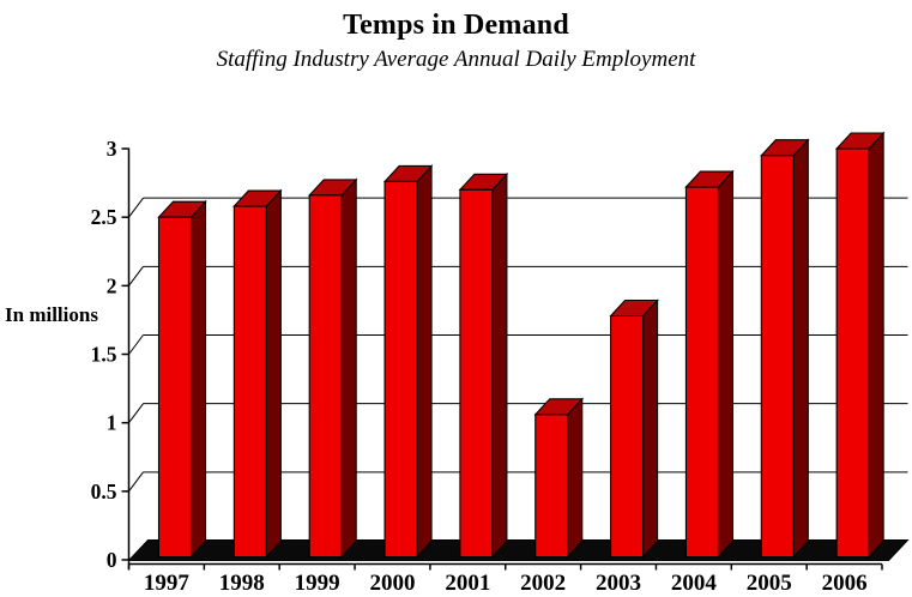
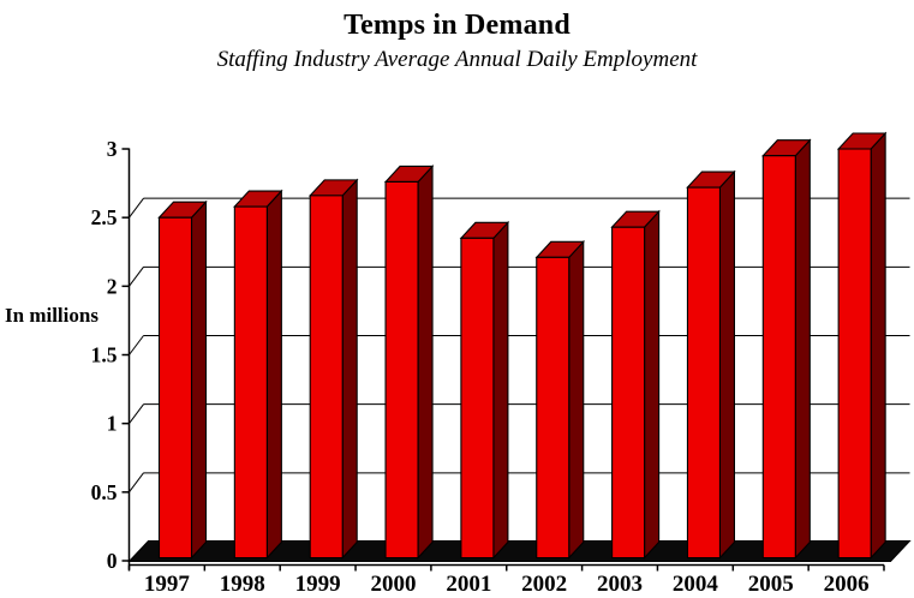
2001: 2.70 -> 2.35
2002: 1.06 -> 2.21
2003: 1.78 -> 2.43
